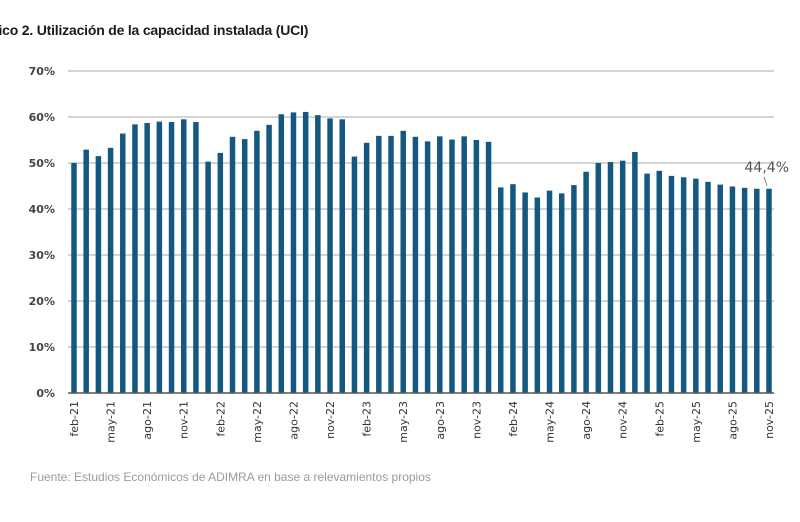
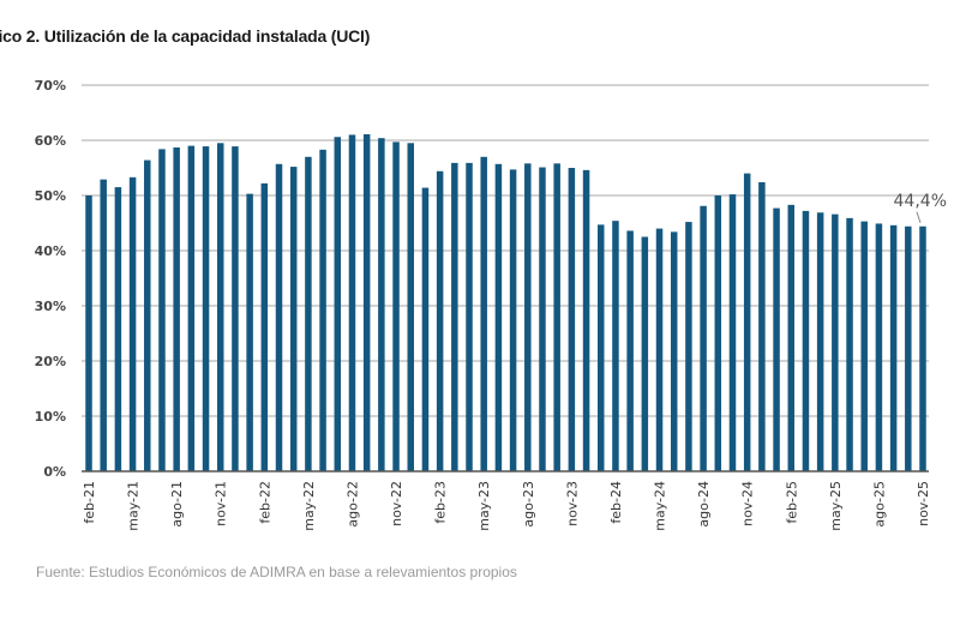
nov-24: 50% -> 54%
